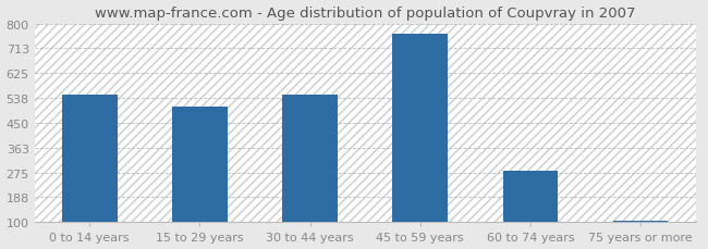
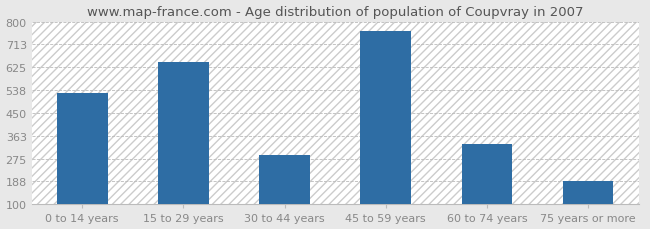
0 to 14 years: 549 -> 525
15 to 29 years: 506 -> 645
30 to 44 years: 549 -> 290
60 to 74 years: 280 -> 330
75 years or more: 107 -> 190
